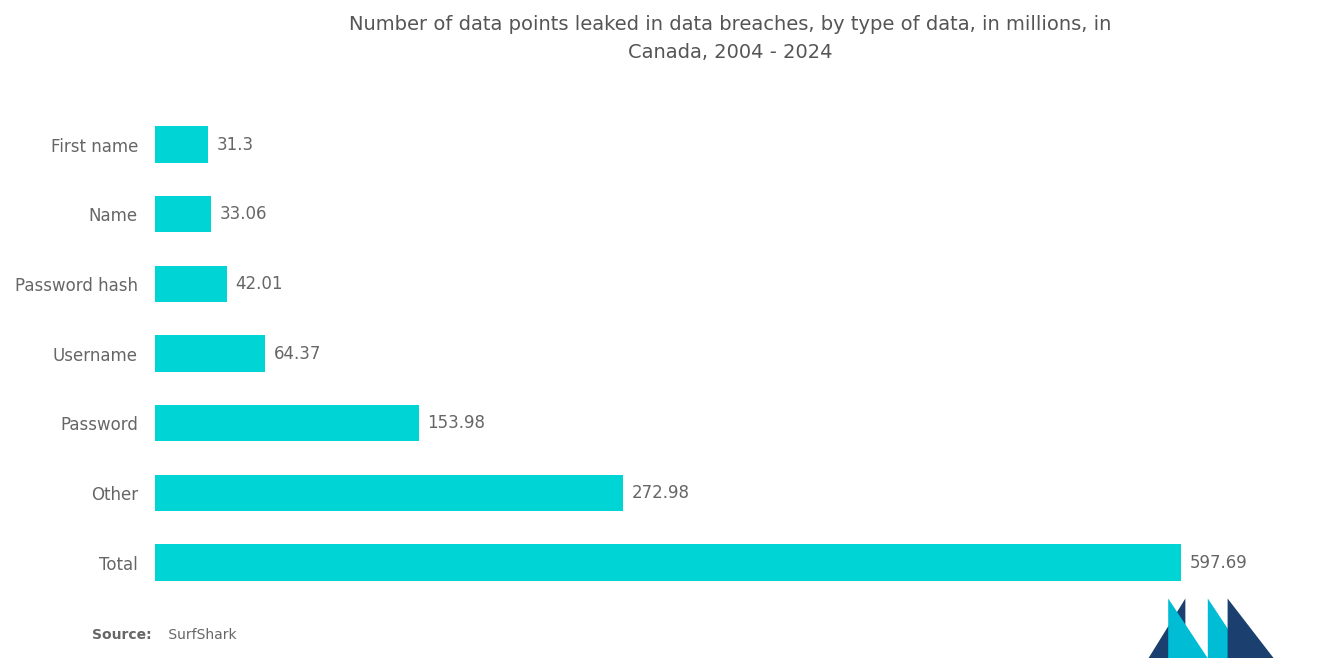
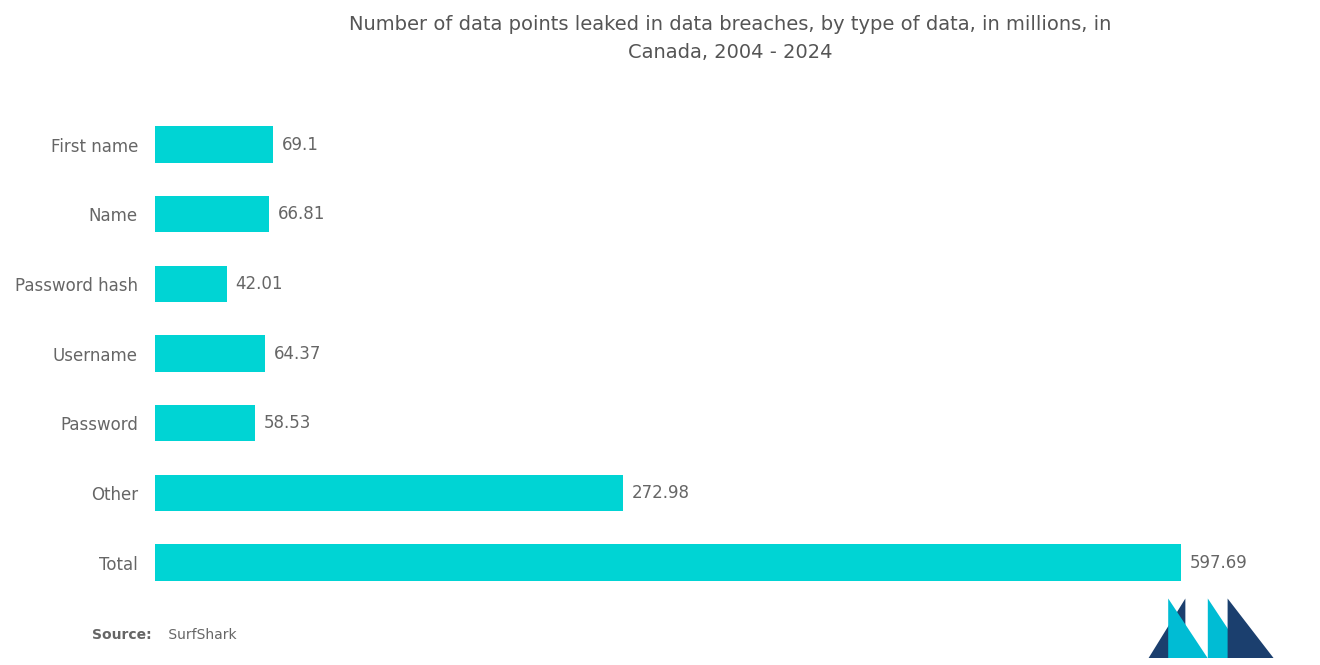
First name: 31.3 -> 69.1
Name: 33.06 -> 66.81
Password: 153.98 -> 58.53
